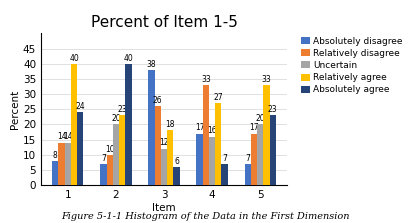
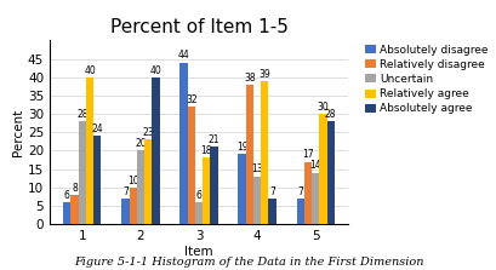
Absolutely disagree/1: 8 -> 6
Relatively disagree/1: 14 -> 8
Uncertain/1: 14 -> 28
Absolutely disagree/3: 38 -> 44
Relatively disagree/3: 26 -> 32
Uncertain/3: 12 -> 6
Absolutely agree/3: 6 -> 21
Absolutely disagree/4: 17 -> 19
Relatively disagree/4: 33 -> 38
Uncertain/4: 16 -> 13
Relatively agree/4: 27 -> 39
Uncertain/5: 20 -> 14
Relatively agree/5: 33 -> 30
Absolutely agree/5: 23 -> 28
